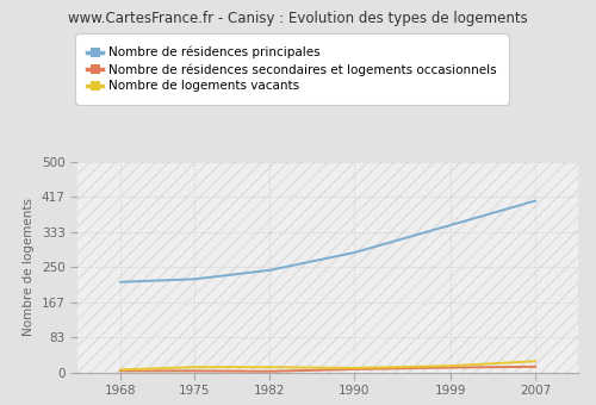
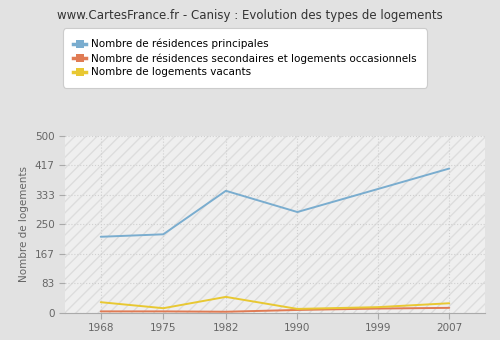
Nombre de logements vacants/1968: 7 -> 30
Nombre de résidences principales/1982: 243 -> 345
Nombre de logements vacants/1982: 13 -> 45
